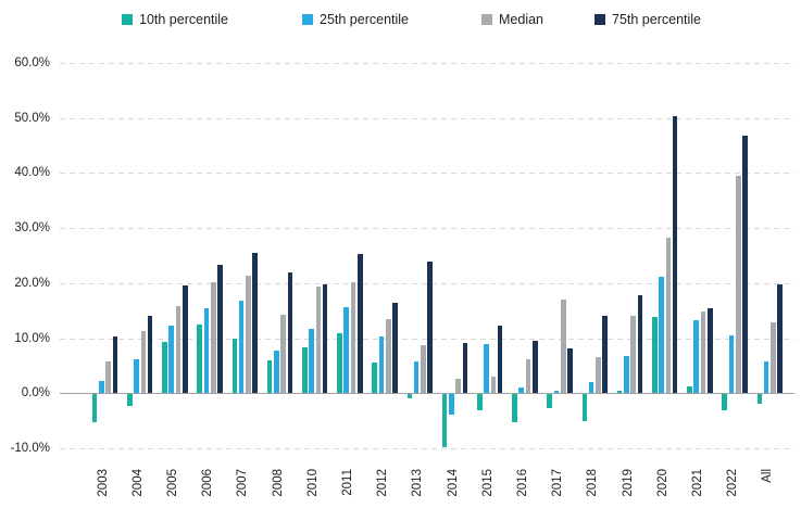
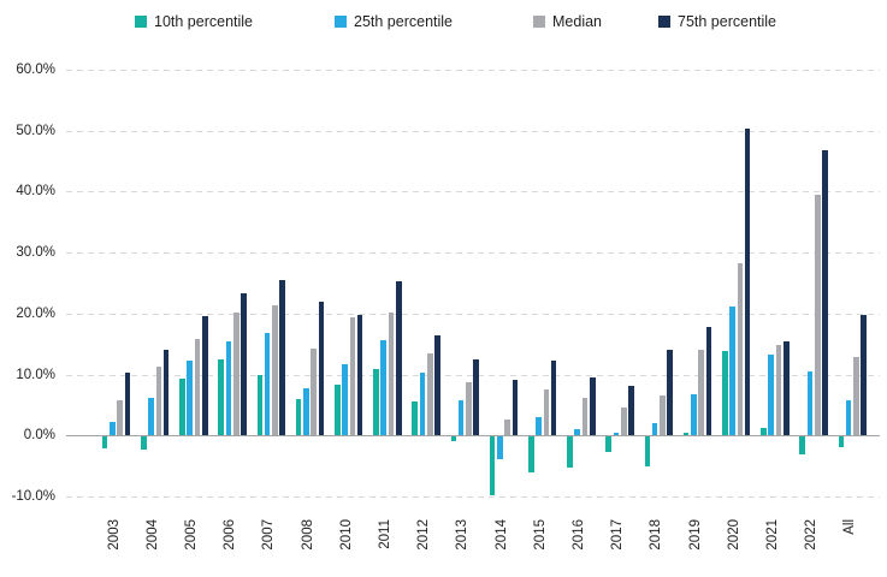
10th percentile/2003: -5% -> -2%
75th percentile/2013: 24% -> 12%
10th percentile/2015: -3% -> -6%
25th percentile/2015: 9% -> 3%
Median/2015: 3% -> 8%
Median/2017: 17% -> 4%
